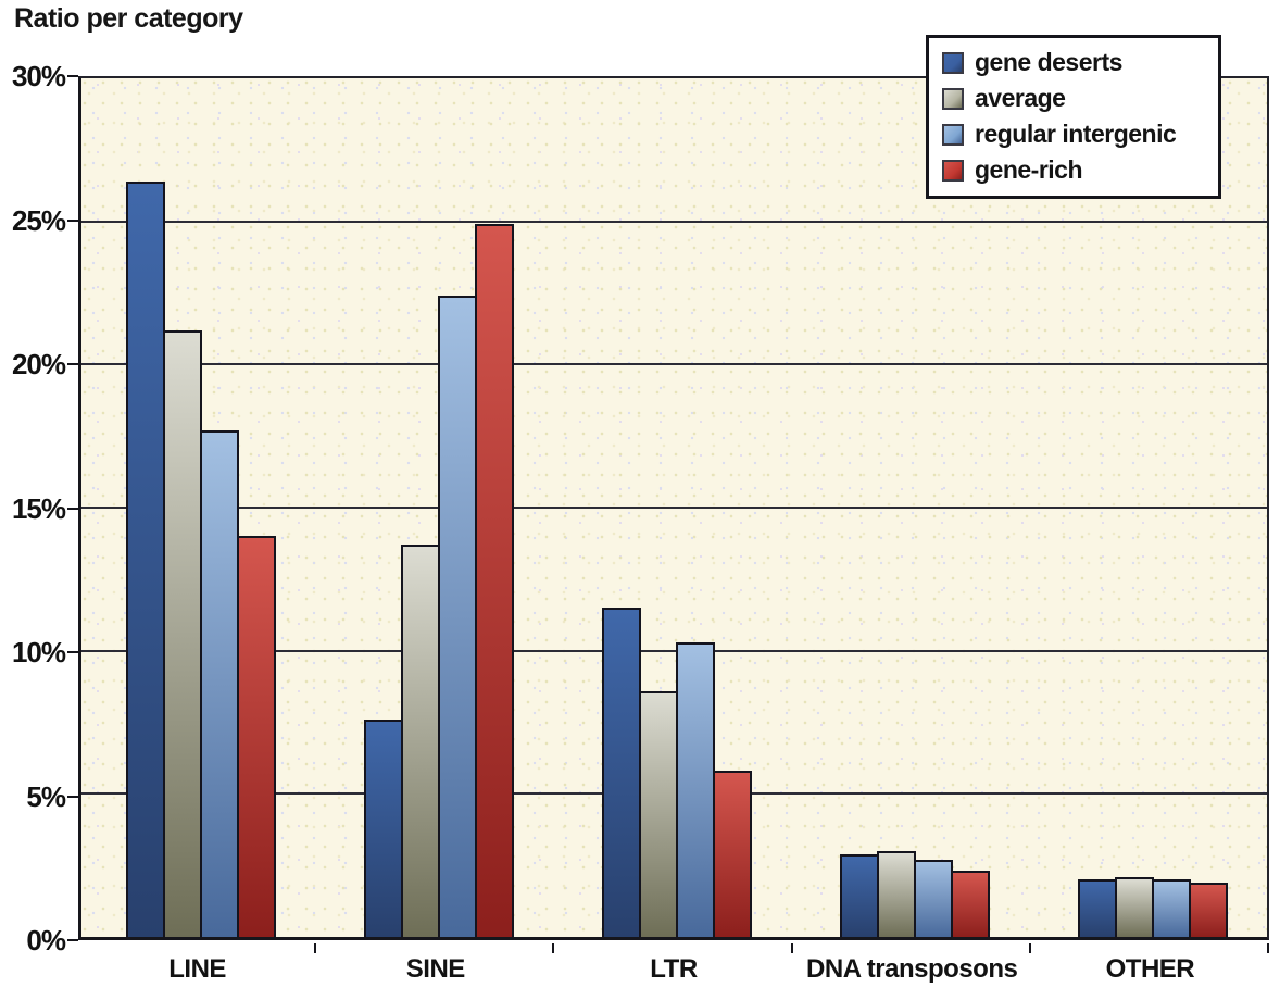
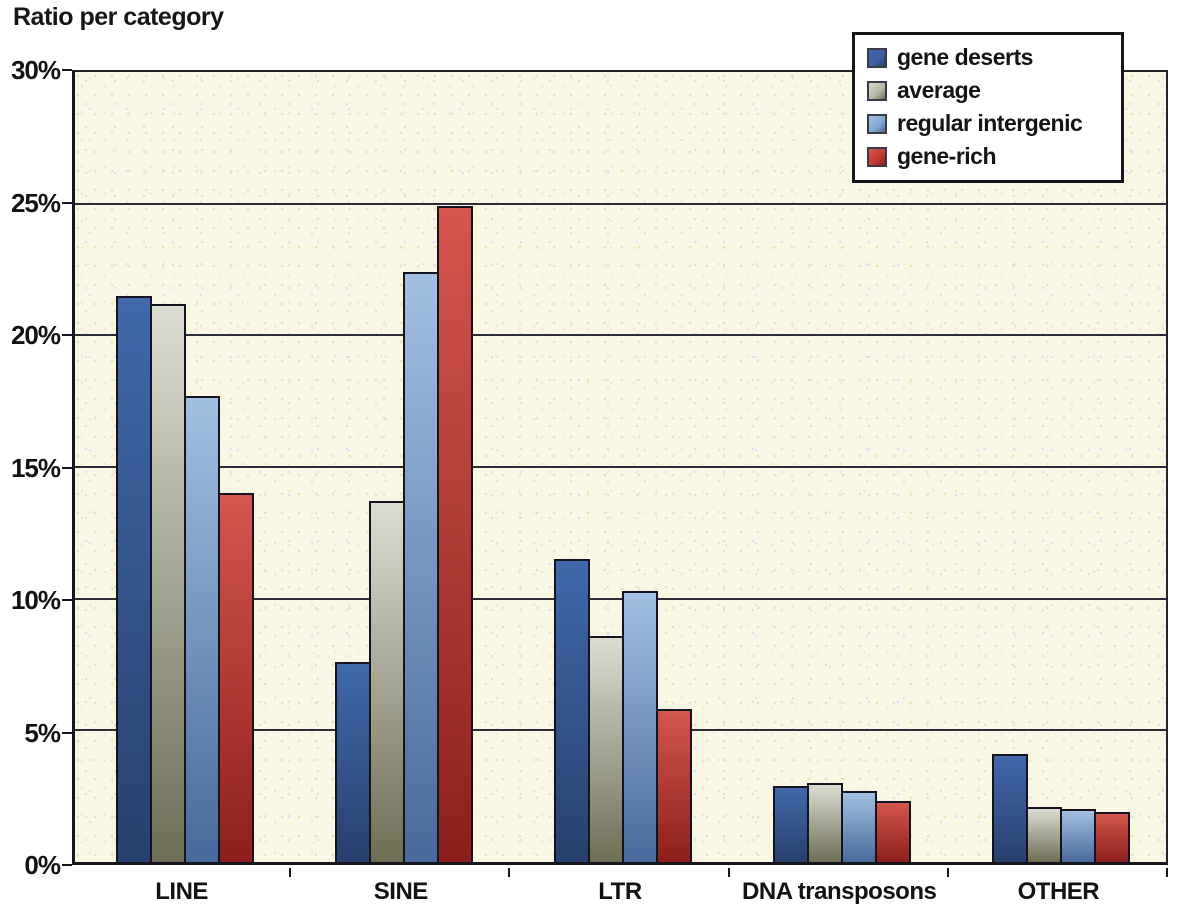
gene deserts/LINE: 26.4% -> 21.5%
gene deserts/OTHER: 2.0% -> 4.1%
